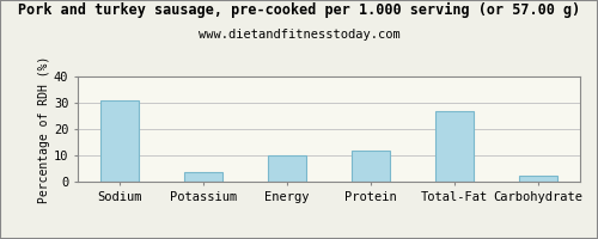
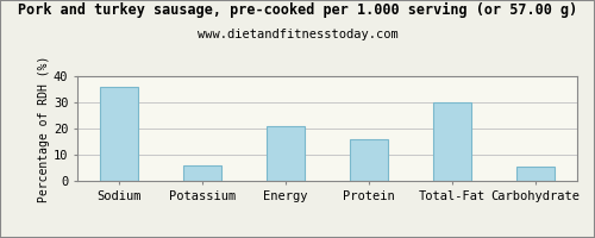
Sodium: 31.0 -> 36.0
Potassium: 3.5 -> 6.0
Energy: 10.0 -> 21.0
Protein: 12.0 -> 16.0
Total-Fat: 27.0 -> 30.0
Carbohydrate: 2.2 -> 5.5
